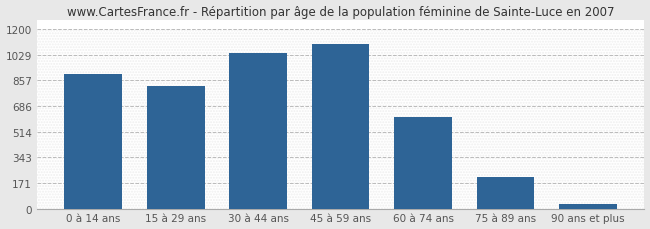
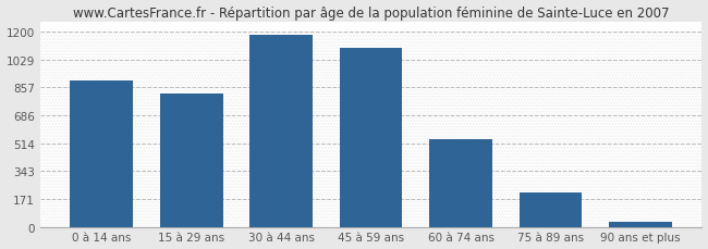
30 à 44 ans: 1040 -> 1180
60 à 74 ans: 610 -> 540
